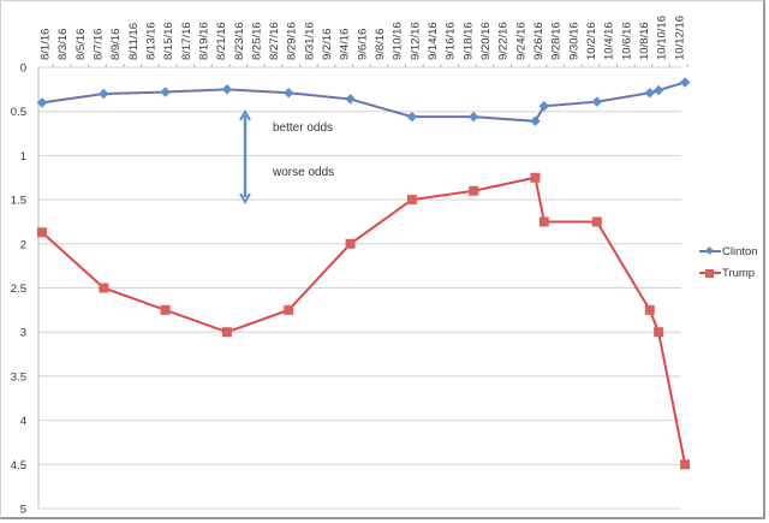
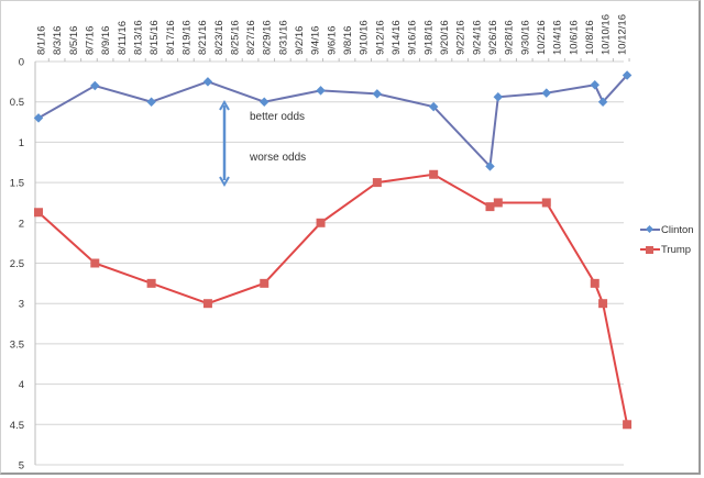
Clinton/8/1/16: 0.4 -> 0.7
Clinton/8/15/16: 0.3 -> 0.5
Clinton/8/29/16: 0.3 -> 0.5
Clinton/9/12/16: 0.6 -> 0.4
Clinton/9/26/16: 0.6 -> 1.3
Trump/9/26/16: 1.2 -> 1.8
Clinton/10/10/16: 0.3 -> 0.5
